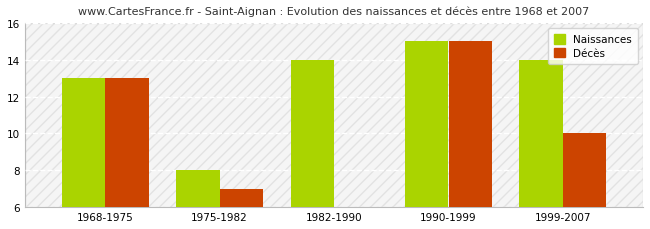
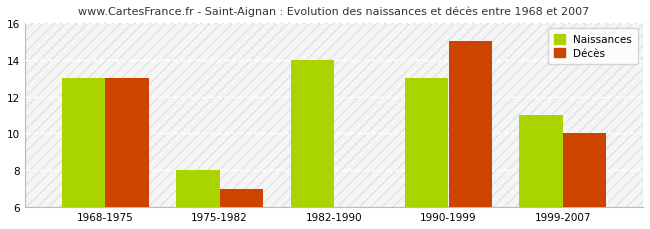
Naissances/1990-1999: 15 -> 13
Naissances/1999-2007: 14 -> 11
